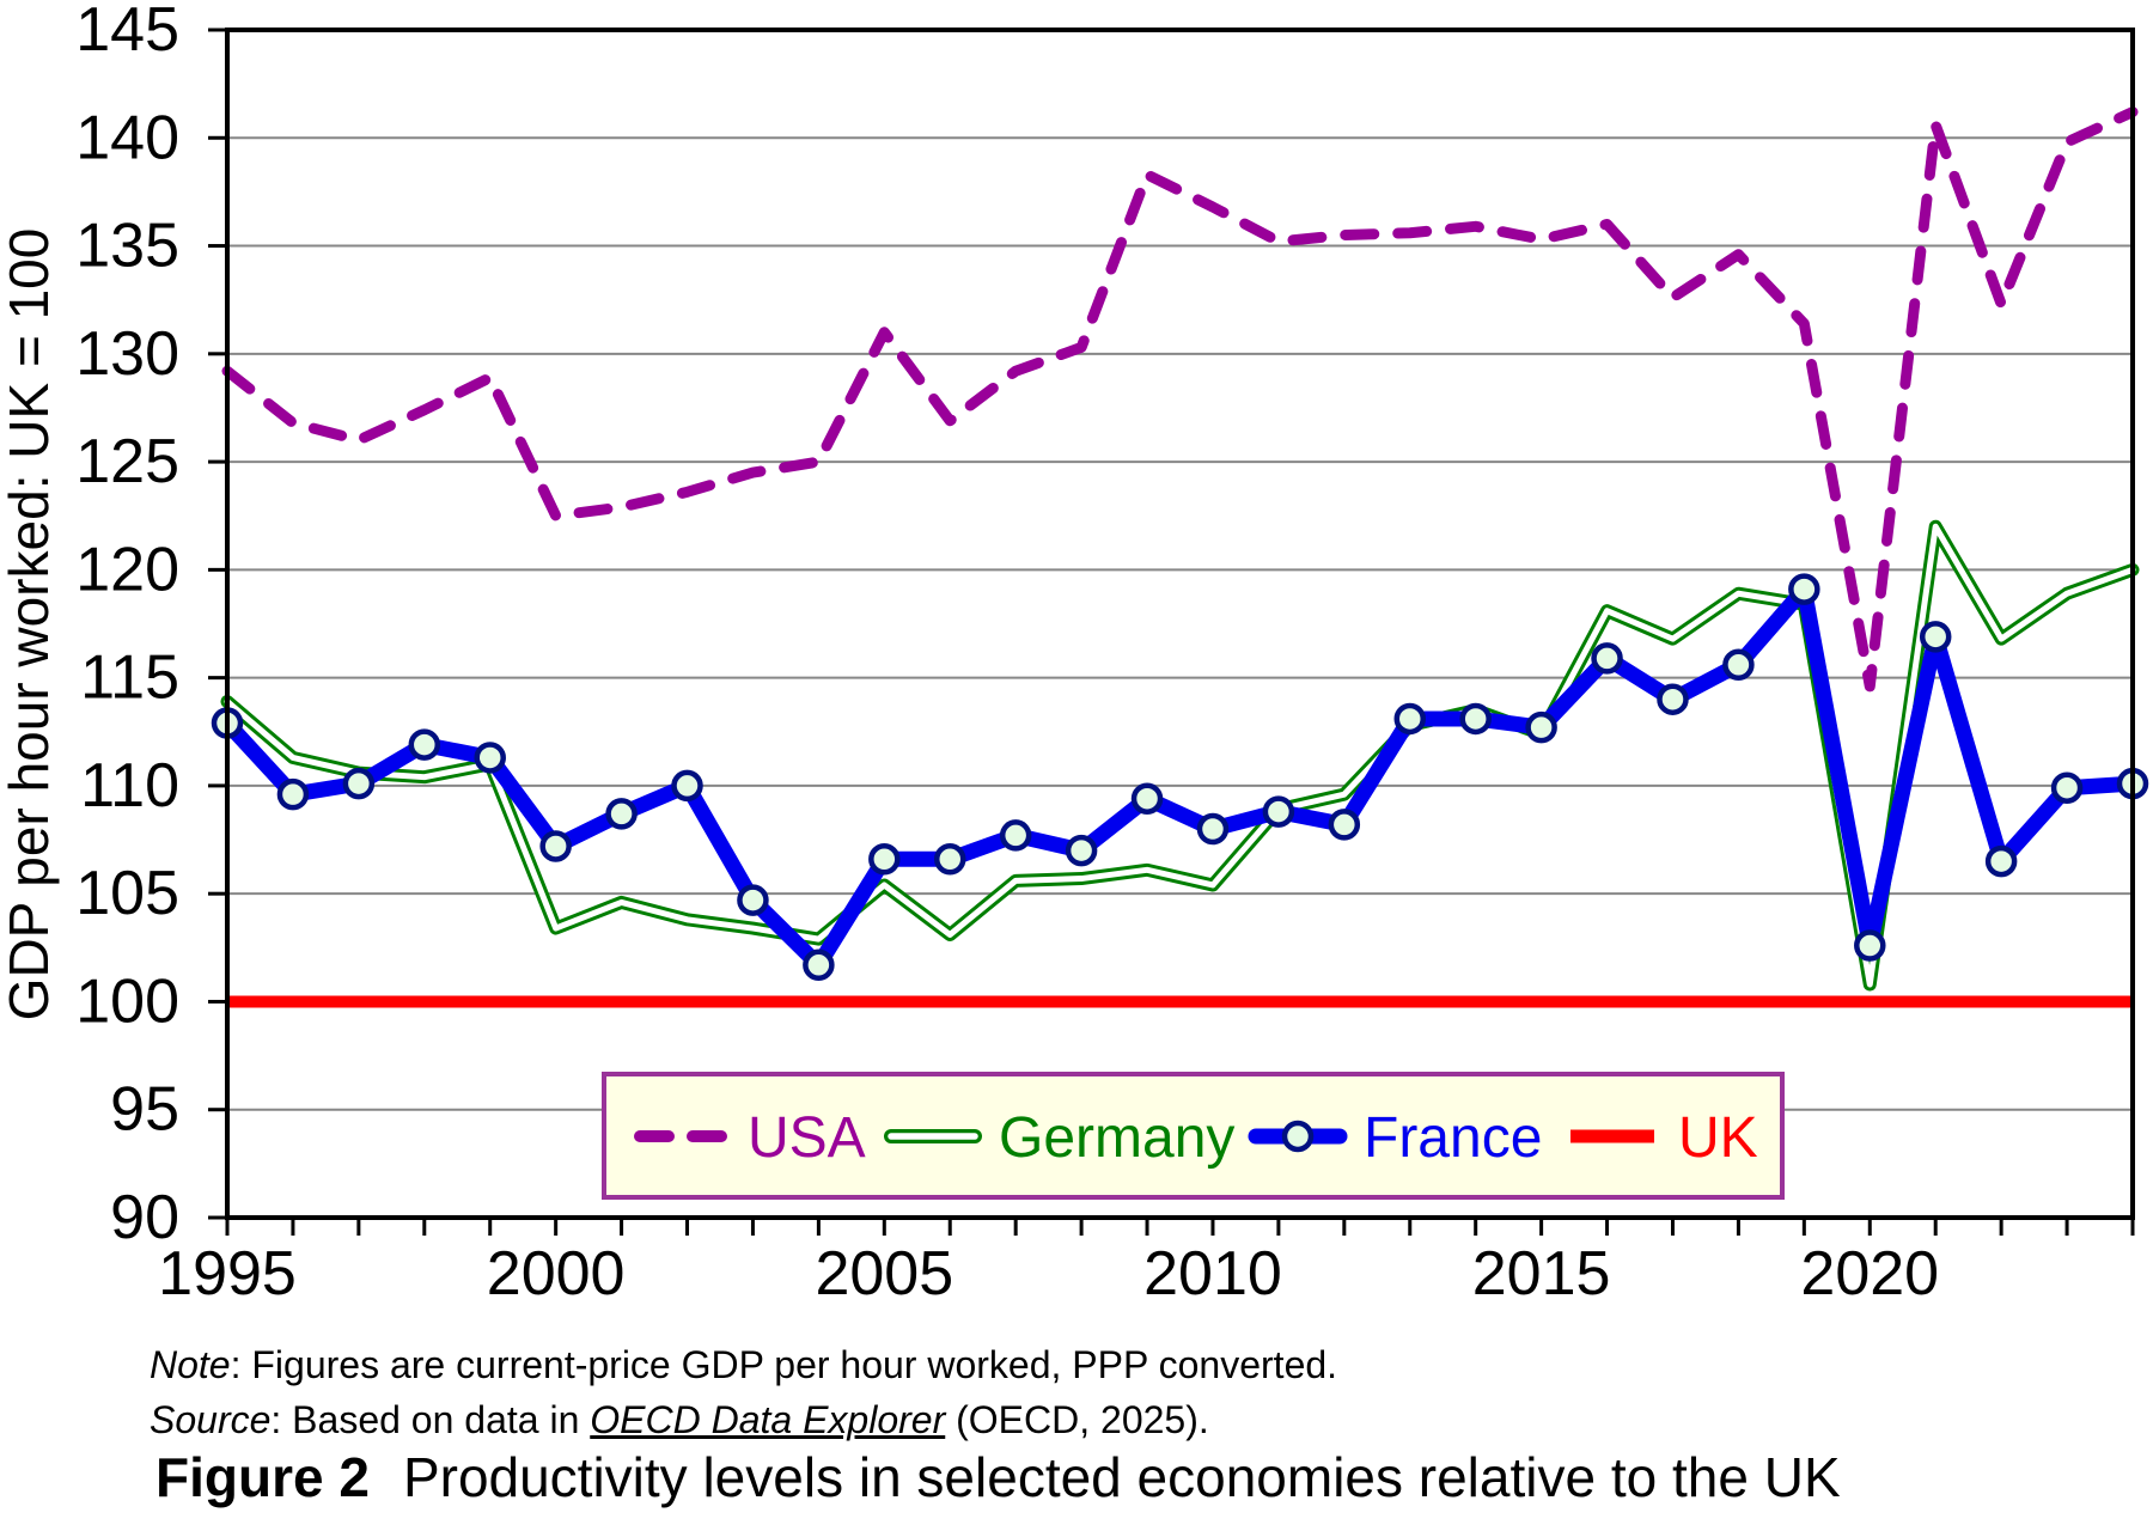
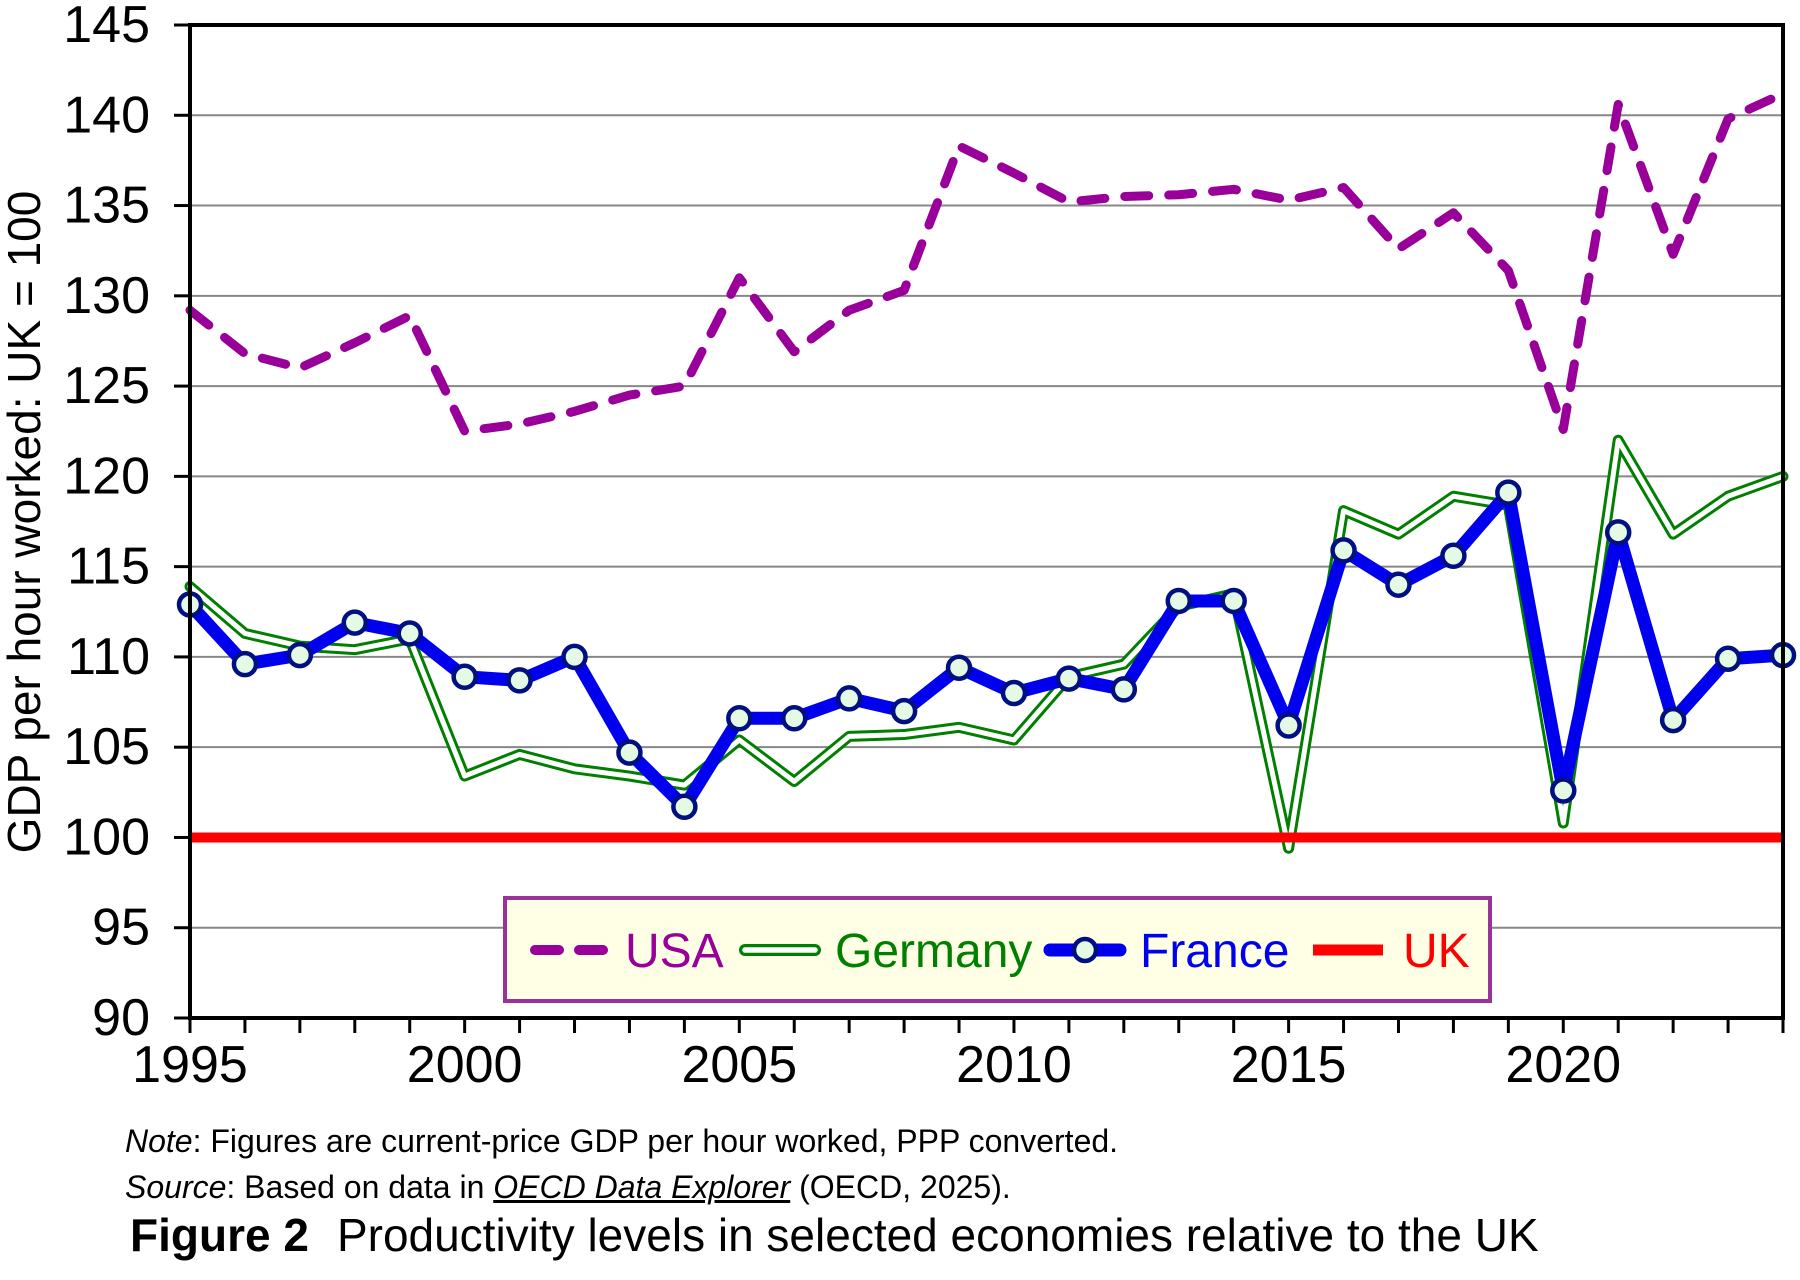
France/2000: 107.2 -> 108.9
Germany/2015: 112.4 -> 99.4
France/2015: 112.7 -> 106.2
USA/2020: 114.6 -> 122.6
